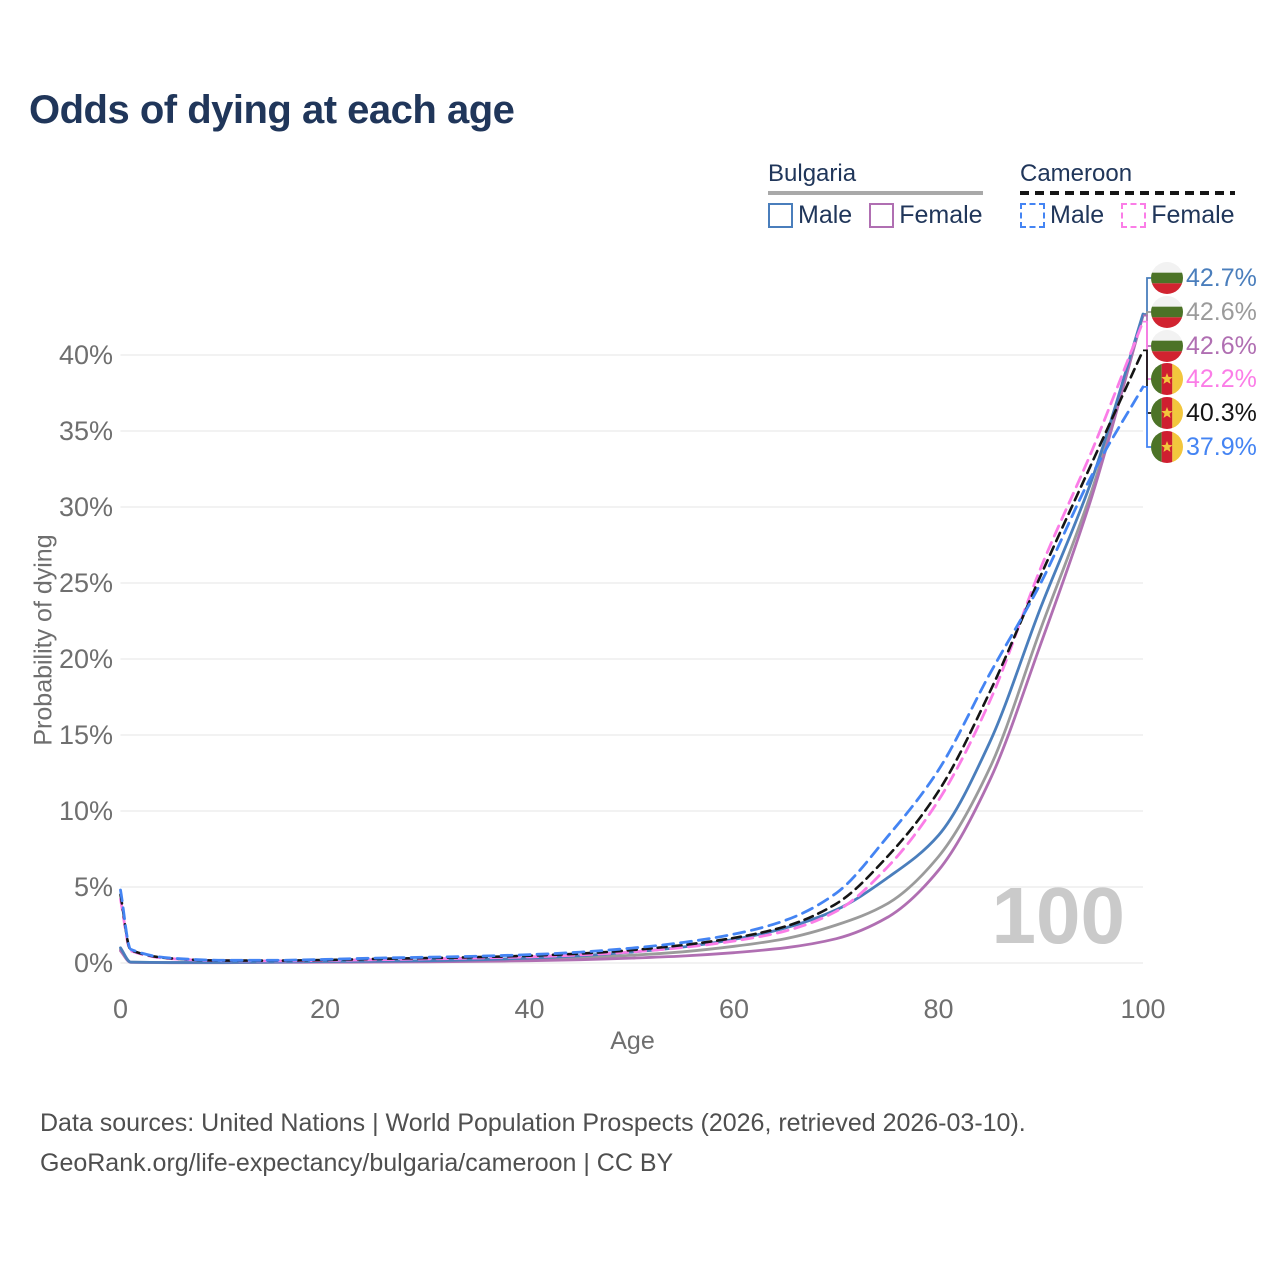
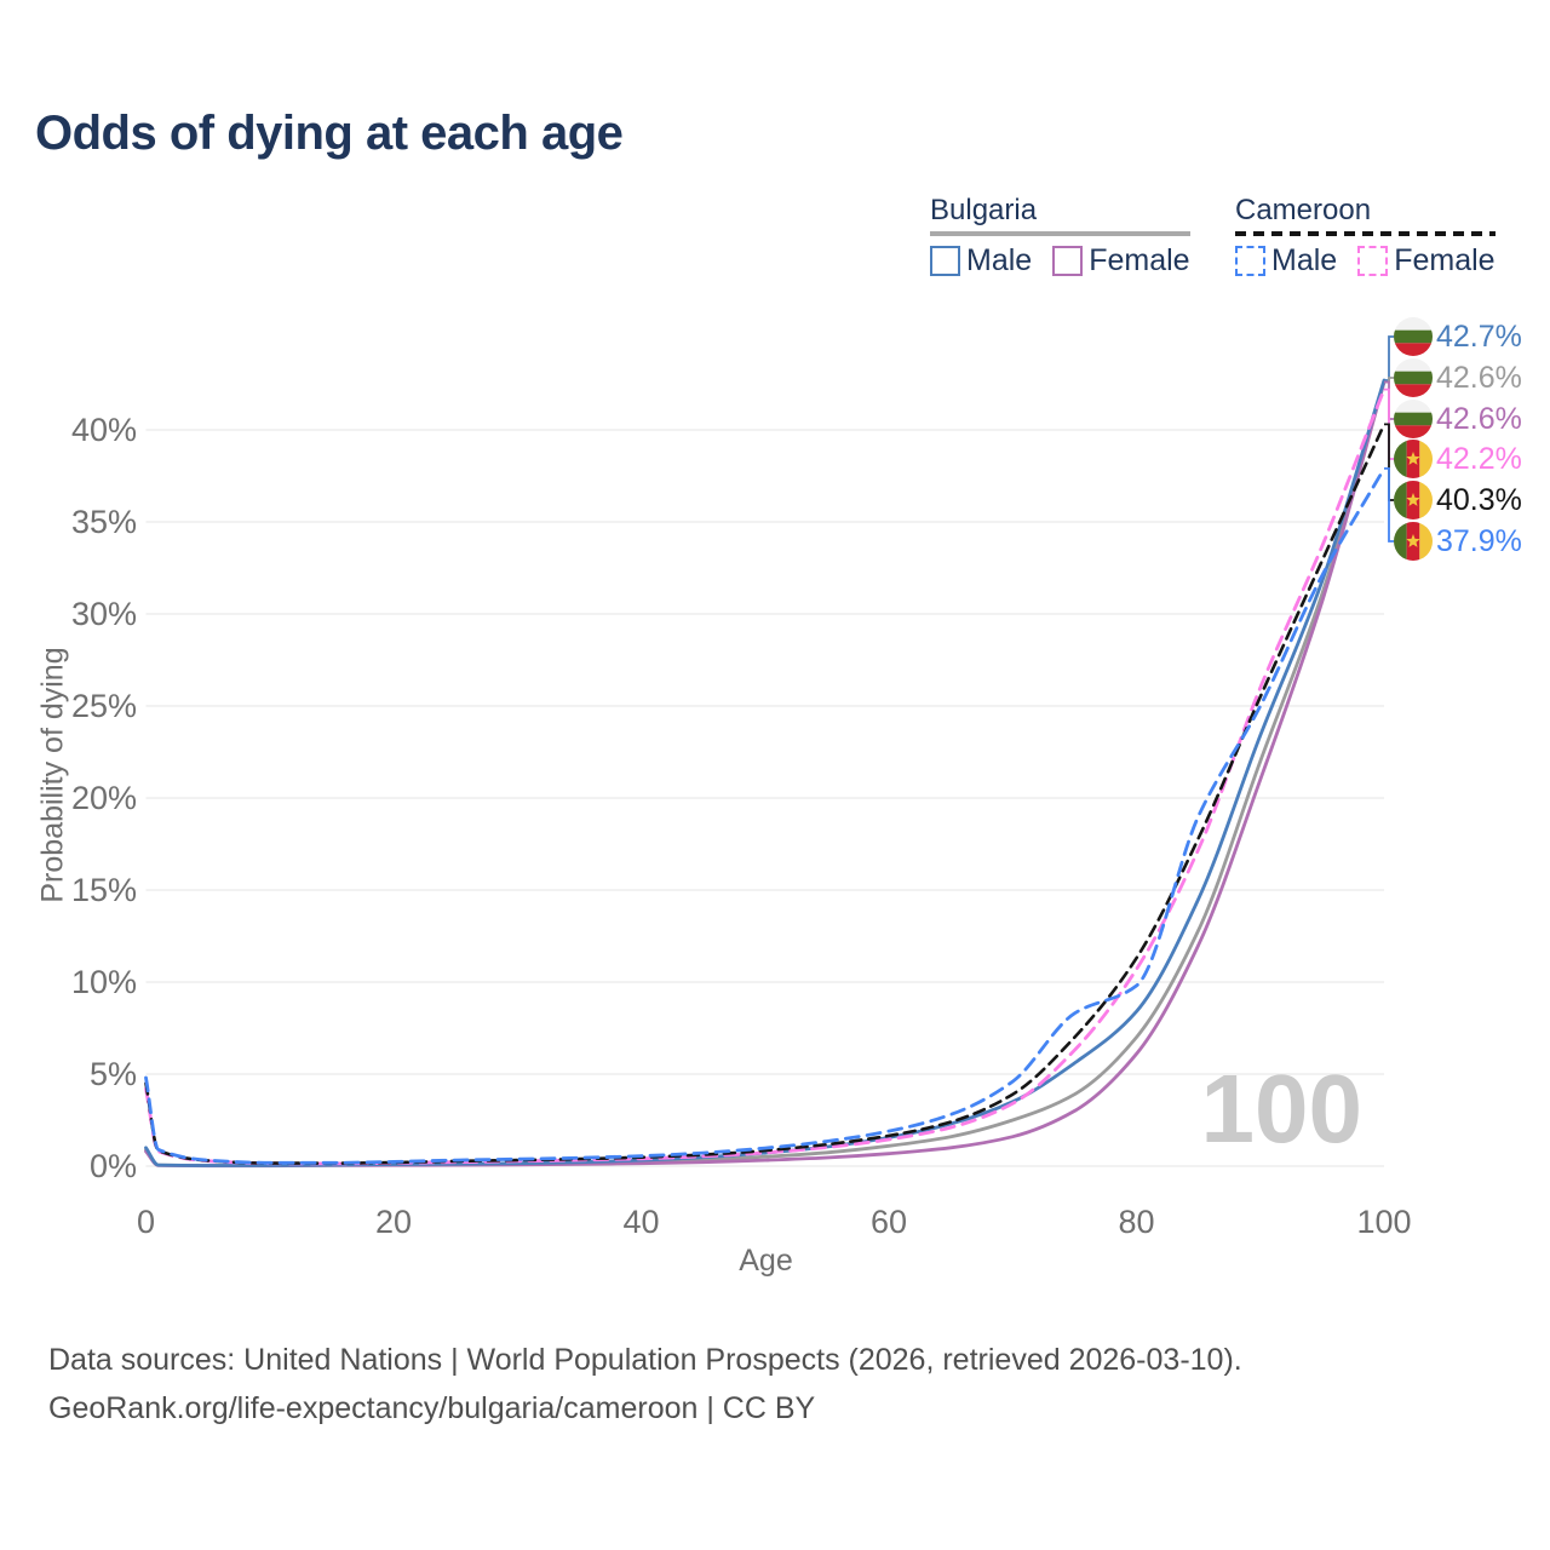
Cameroon Male/80: 12.7% -> 9.8%
